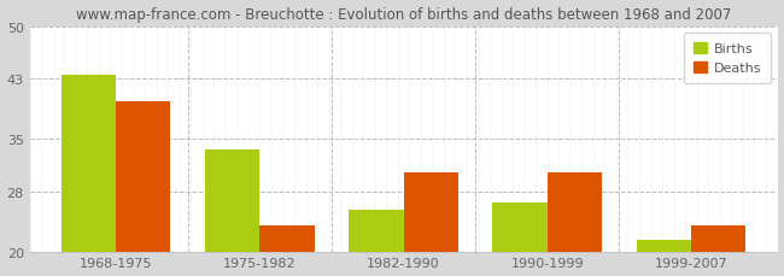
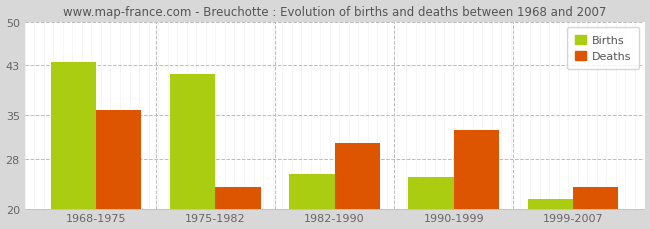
Deaths/1968-1975: 40.0 -> 35.8
Births/1975-1982: 33.5 -> 41.6
Births/1990-1999: 26.5 -> 25.0
Deaths/1990-1999: 30.5 -> 32.6
